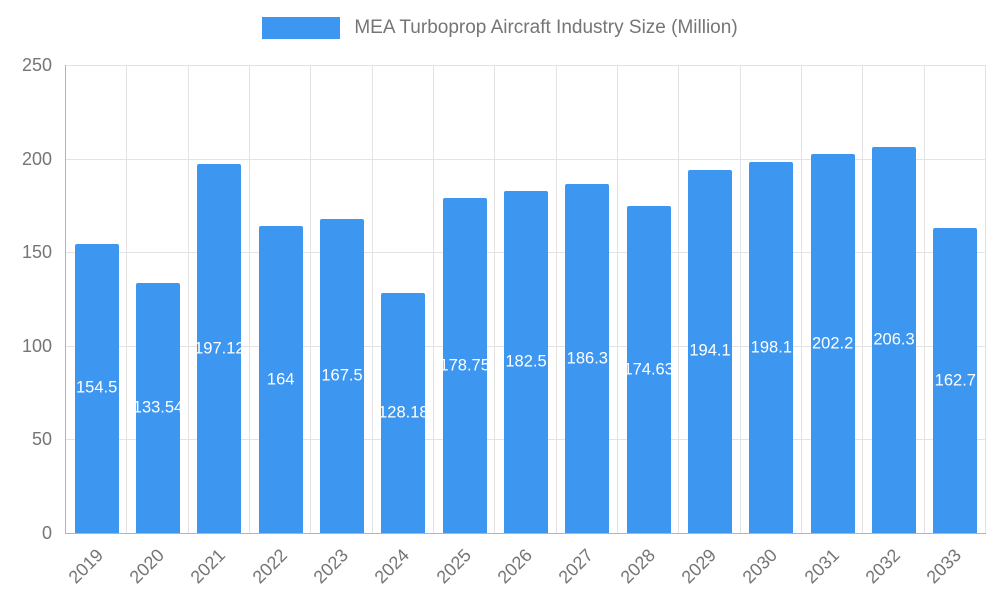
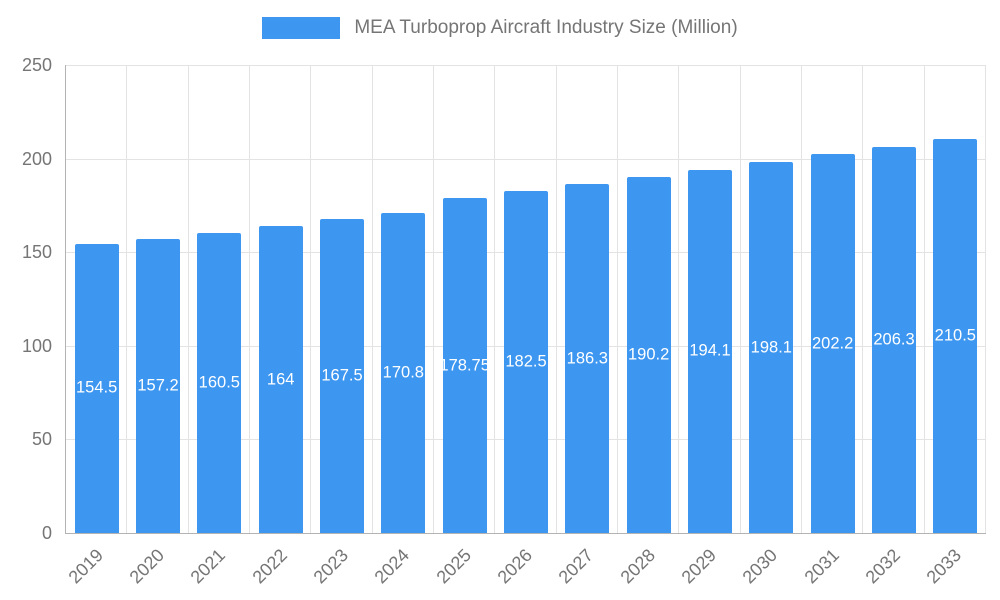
2020: 133.54 -> 157.2
2021: 197.12 -> 160.5
2024: 128.18 -> 170.8
2028: 174.63 -> 190.2
2033: 162.7 -> 210.5
